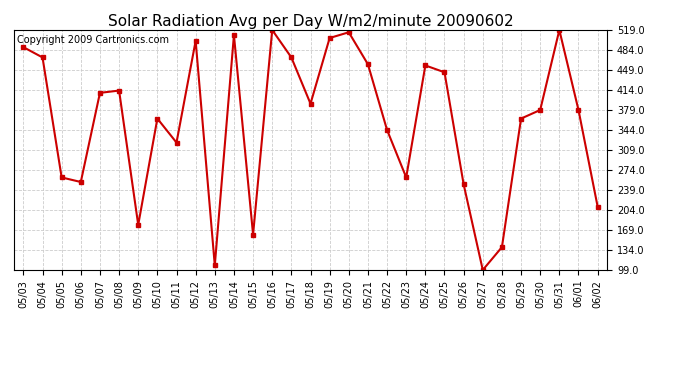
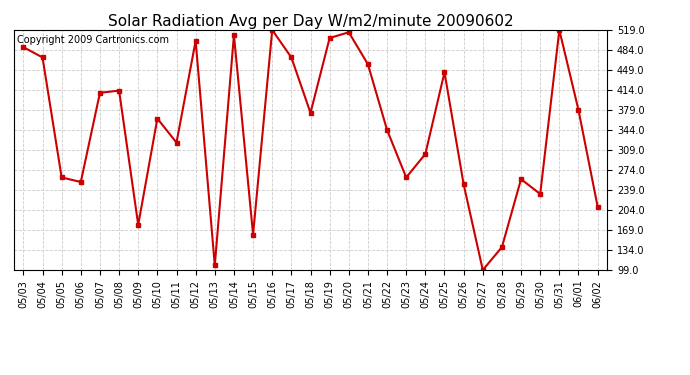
05/18: 390 -> 374
05/24: 457 -> 302
05/29: 364 -> 258
05/30: 379 -> 232
